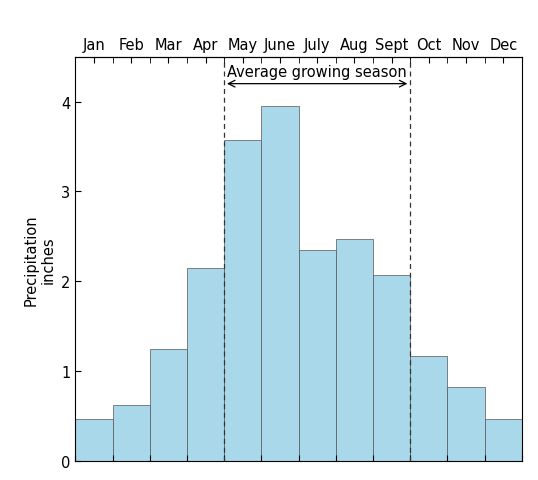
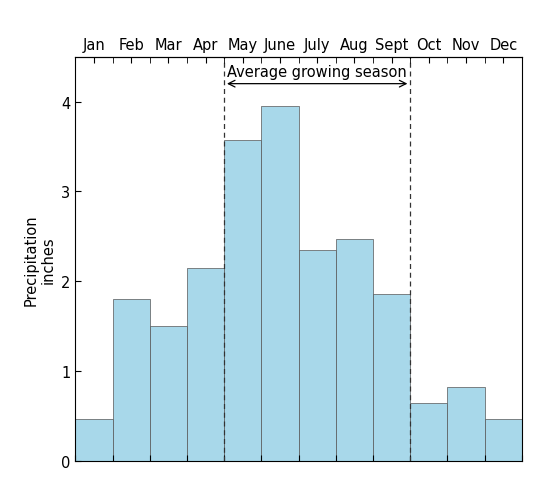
Feb: 0.62 -> 1.80
Mar: 1.25 -> 1.50
Sept: 2.07 -> 1.86
Oct: 1.17 -> 0.64
